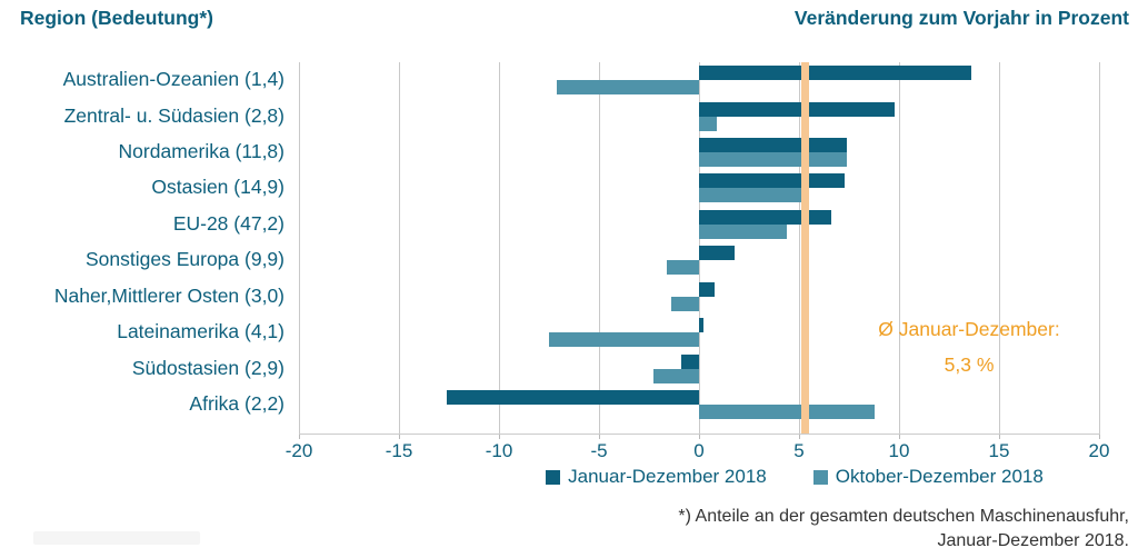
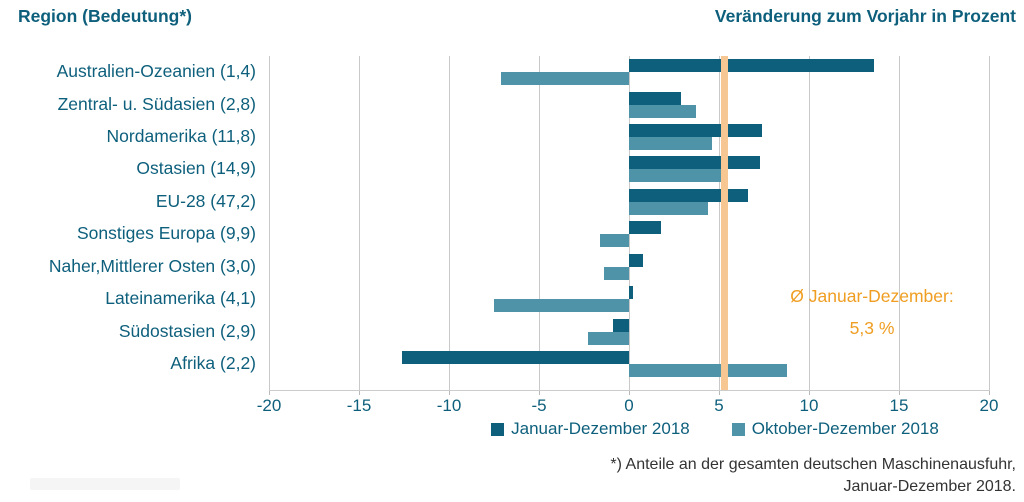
Januar-Dezember 2018/Zentral- u. Südasien (2,8): 9.8 -> 2.9
Oktober-Dezember 2018/Zentral- u. Südasien (2,8): 0.9 -> 3.7
Oktober-Dezember 2018/Nordamerika (11,8): 7.4 -> 4.6
